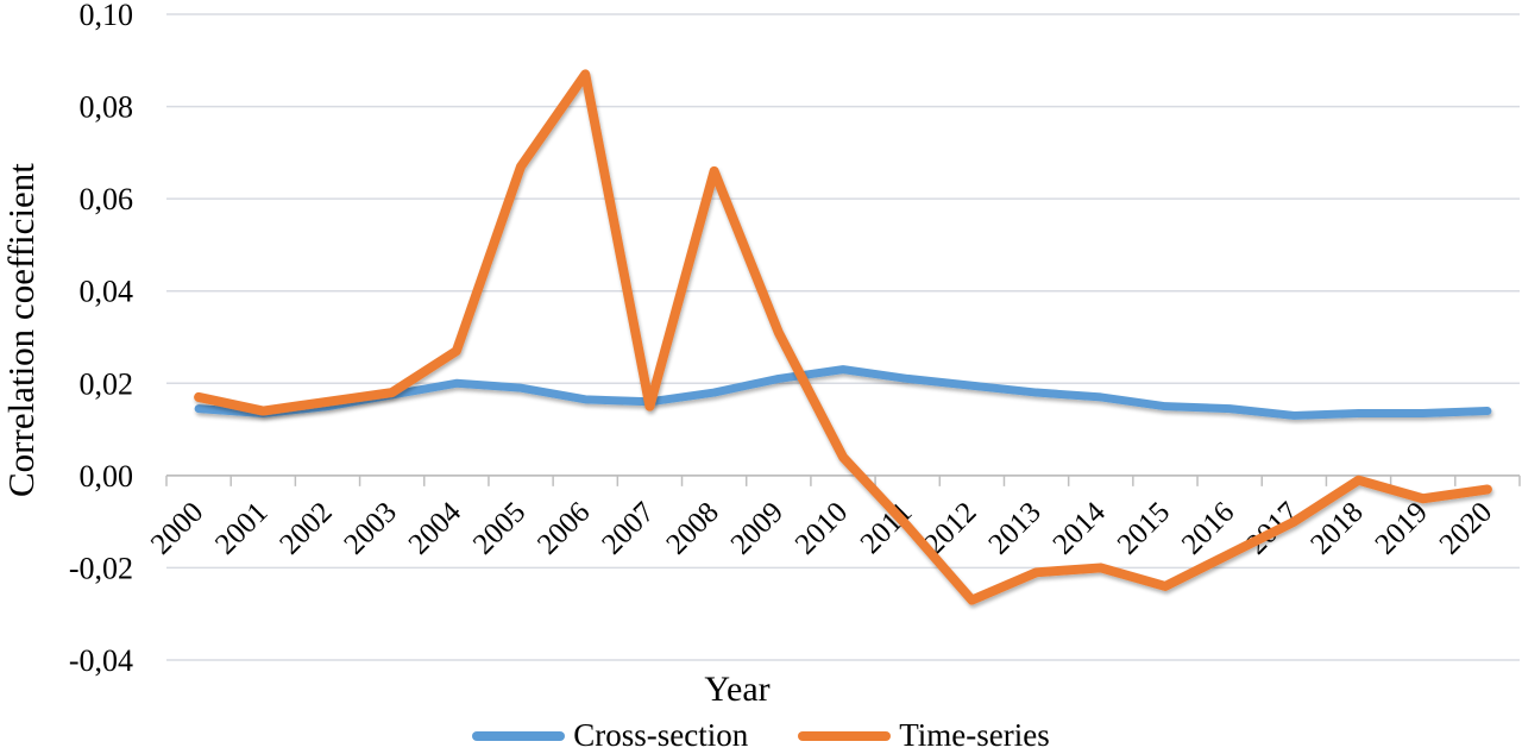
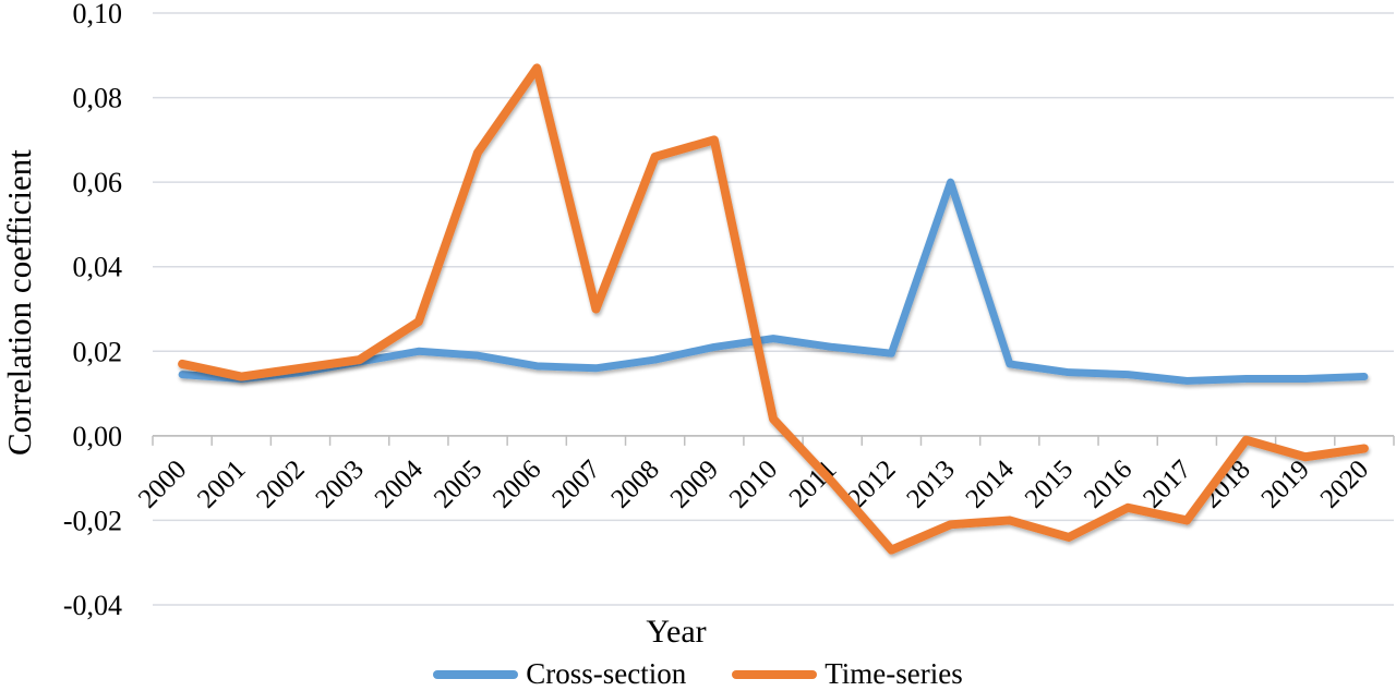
Time-series/2007: 0,01 -> 0,03
Time-series/2009: 0,03 -> 0,07
Cross-section/2013: 0,02 -> 0,06
Time-series/2017: -0,01 -> -0,02
